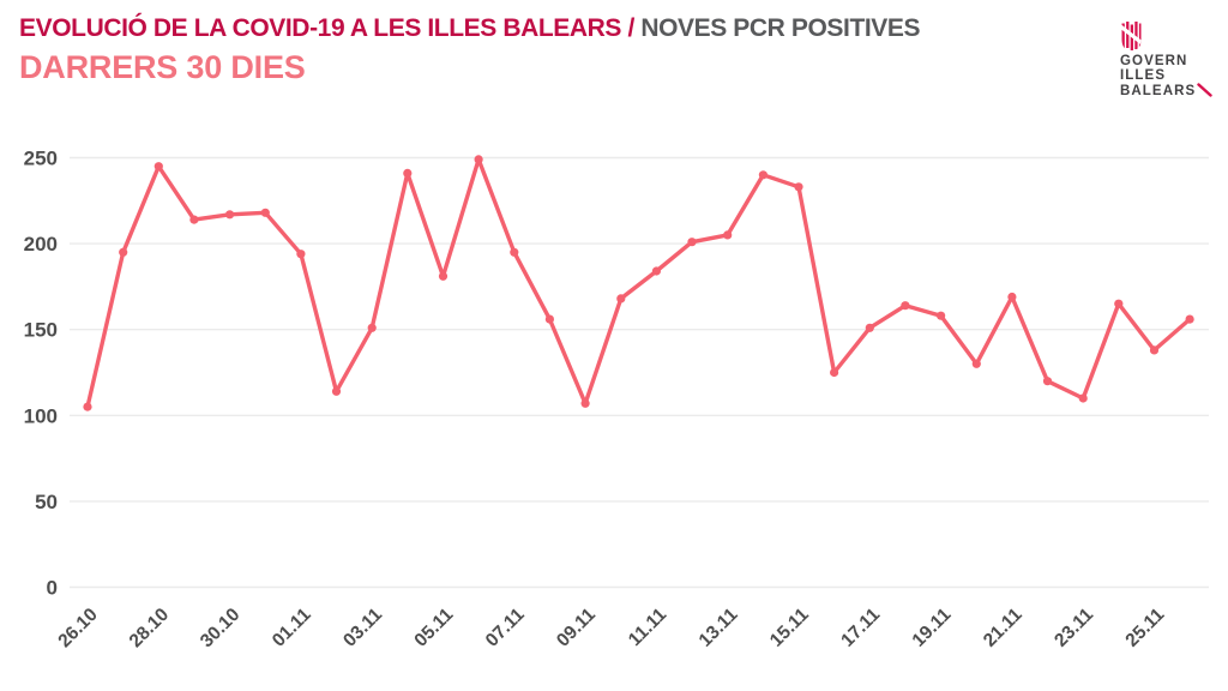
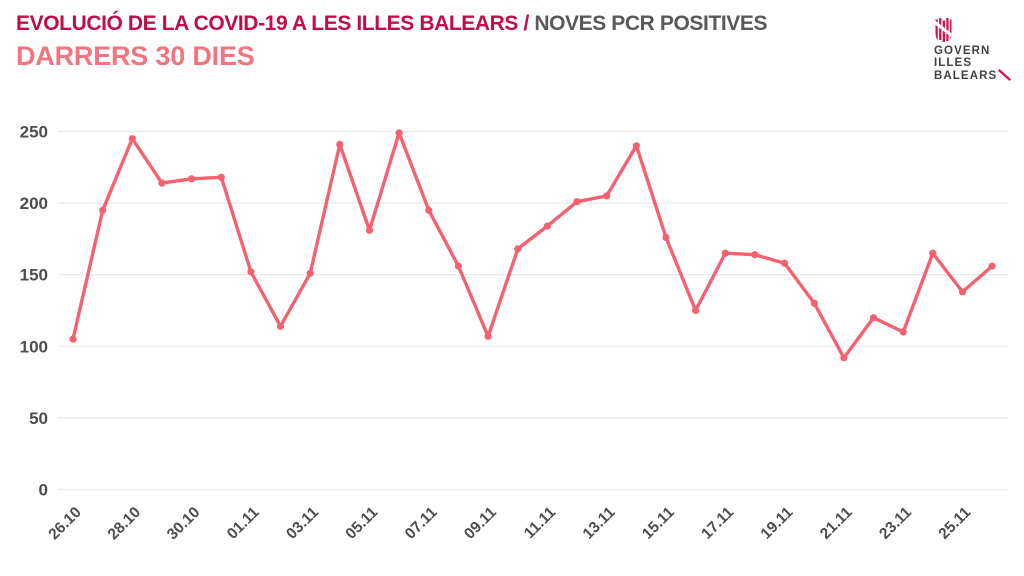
01.11: 194 -> 152
15.11: 233 -> 176
17.11: 151 -> 165
21.11: 169 -> 92
